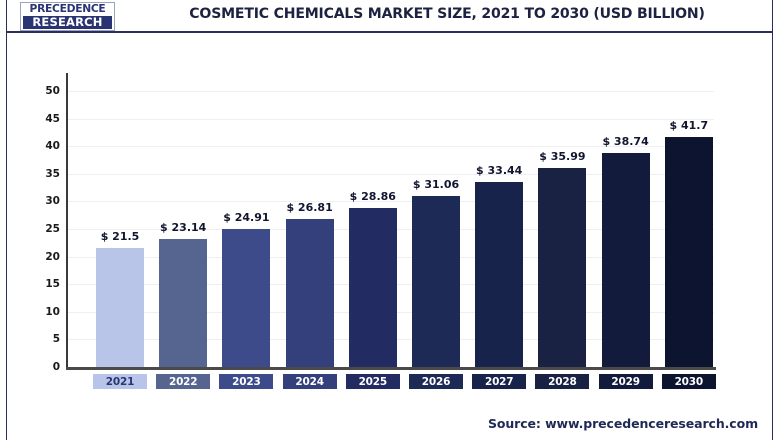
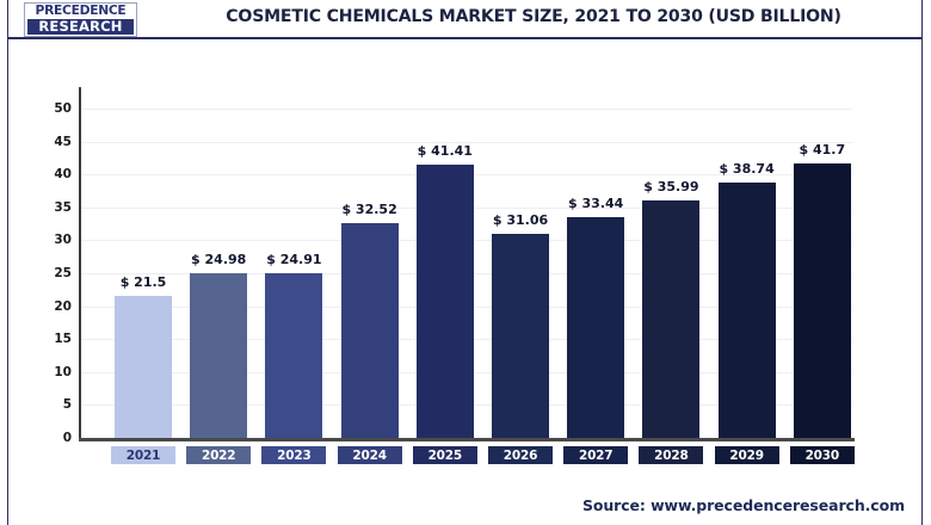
2022: 23.14 -> 24.98
2024: 26.81 -> 32.52
2025: 28.86 -> 41.41
